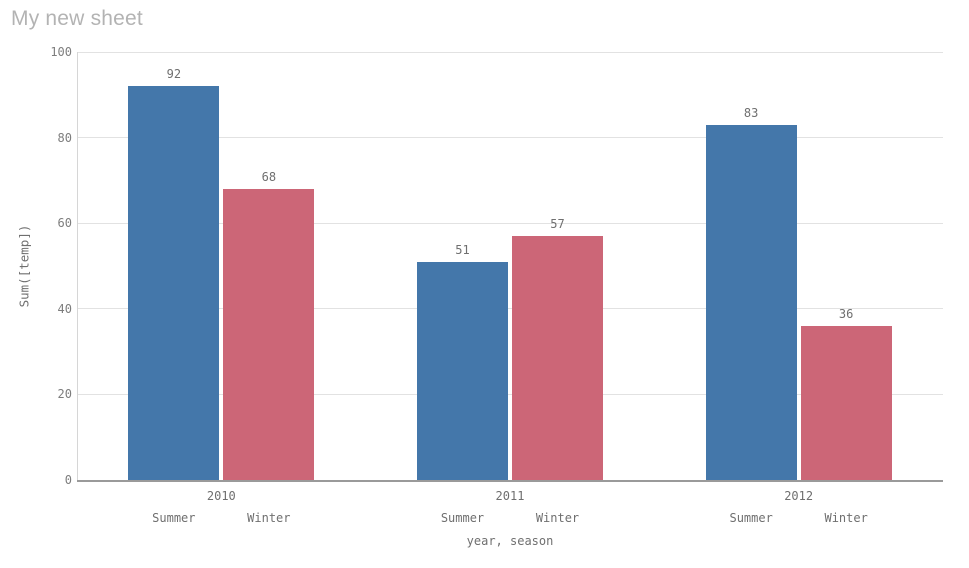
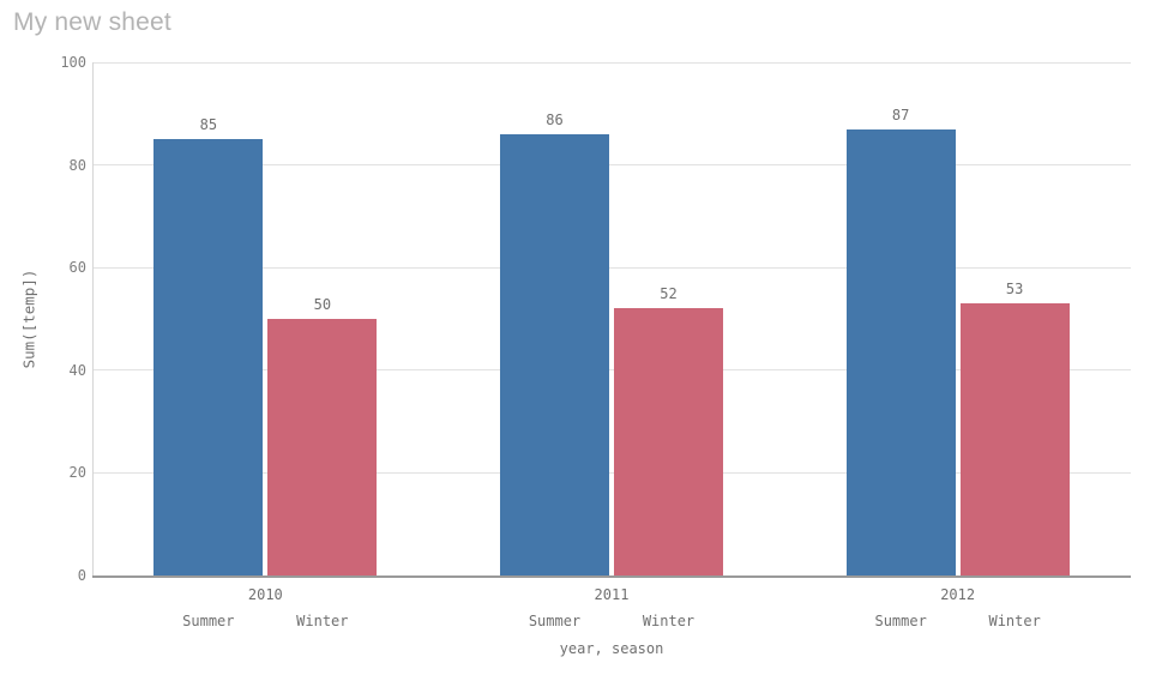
Summer/2010: 92 -> 85
Winter/2010: 68 -> 50
Summer/2011: 51 -> 86
Winter/2011: 57 -> 52
Summer/2012: 83 -> 87
Winter/2012: 36 -> 53
